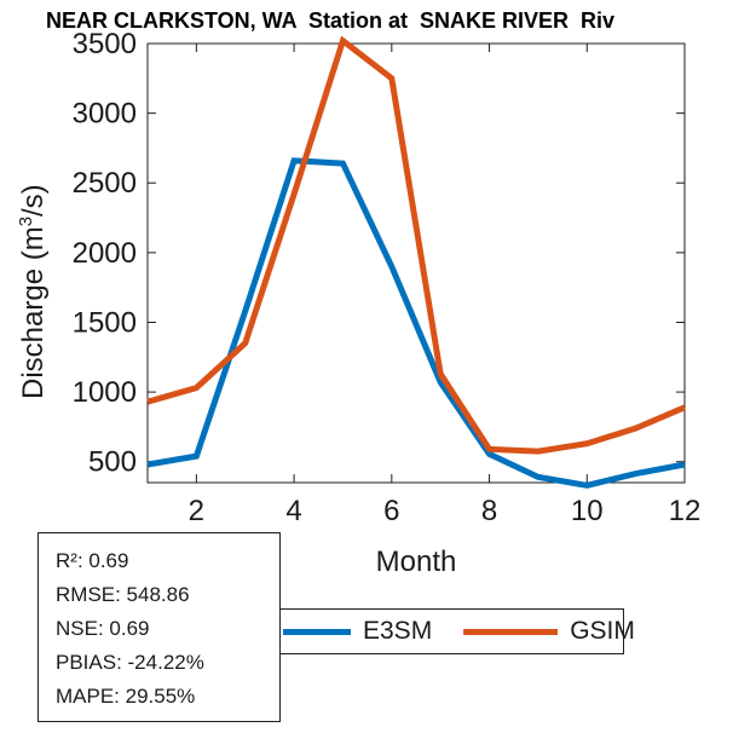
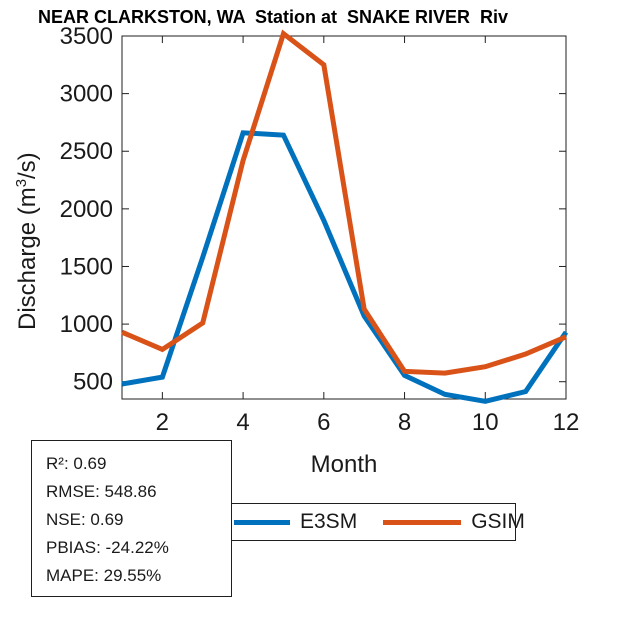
GSIM/2: 1030 -> 780
GSIM/3: 1350 -> 1010
E3SM/12: 480 -> 930
